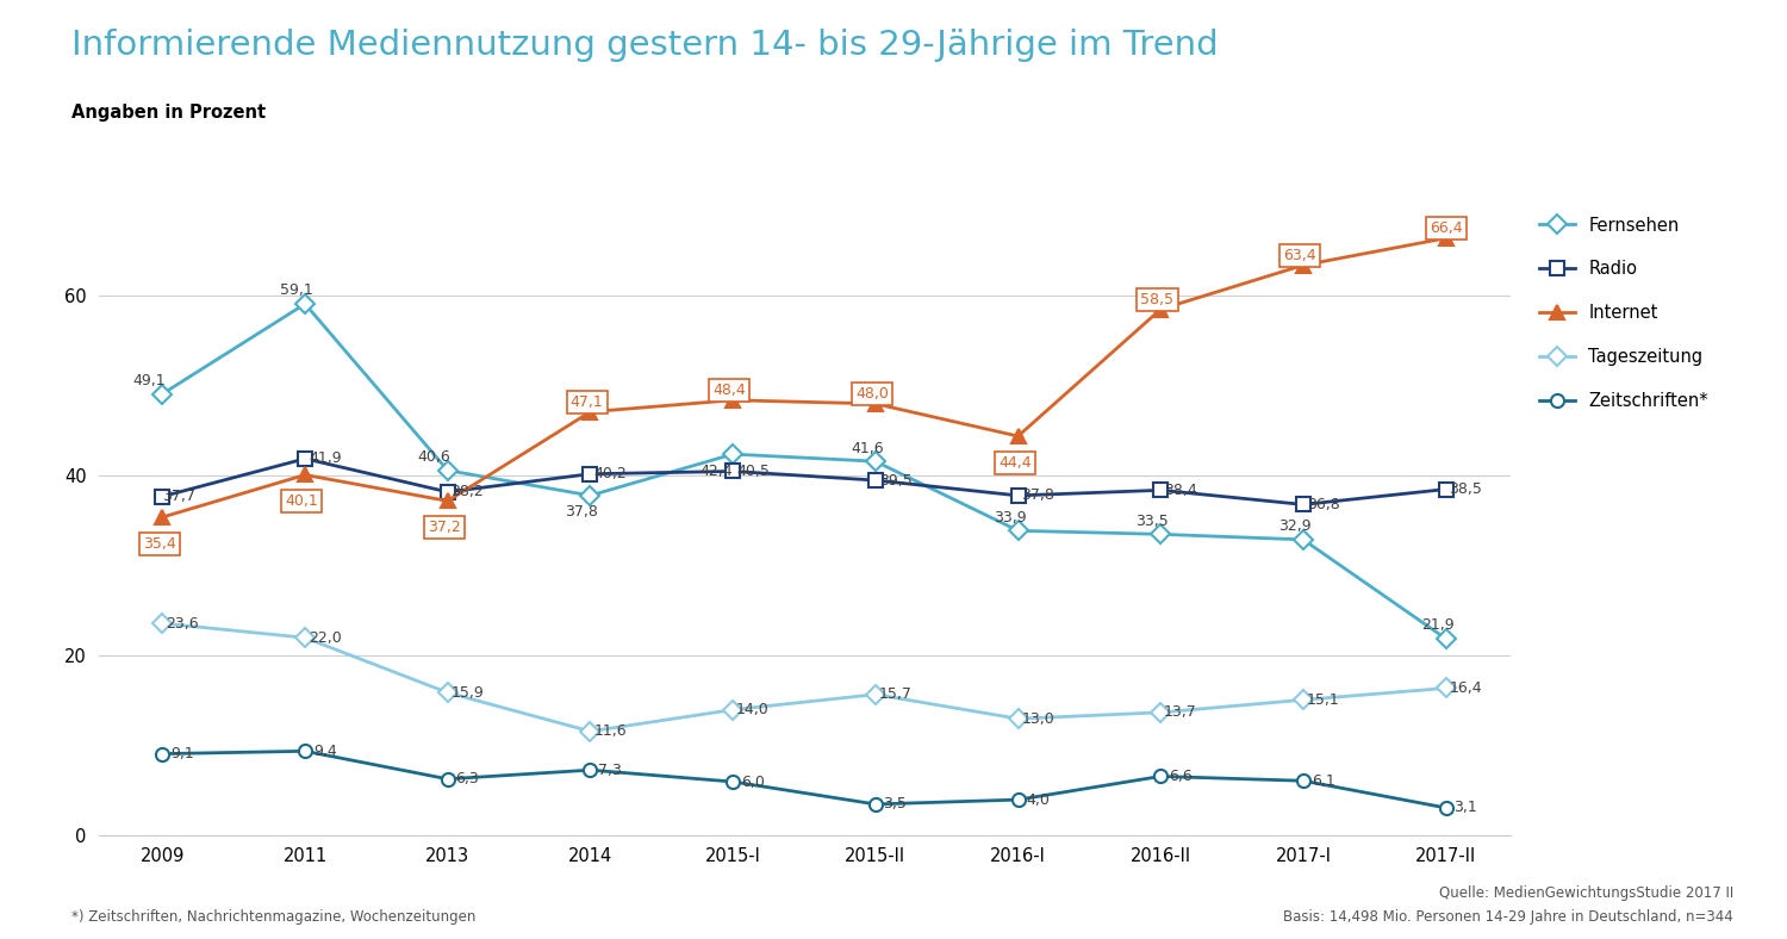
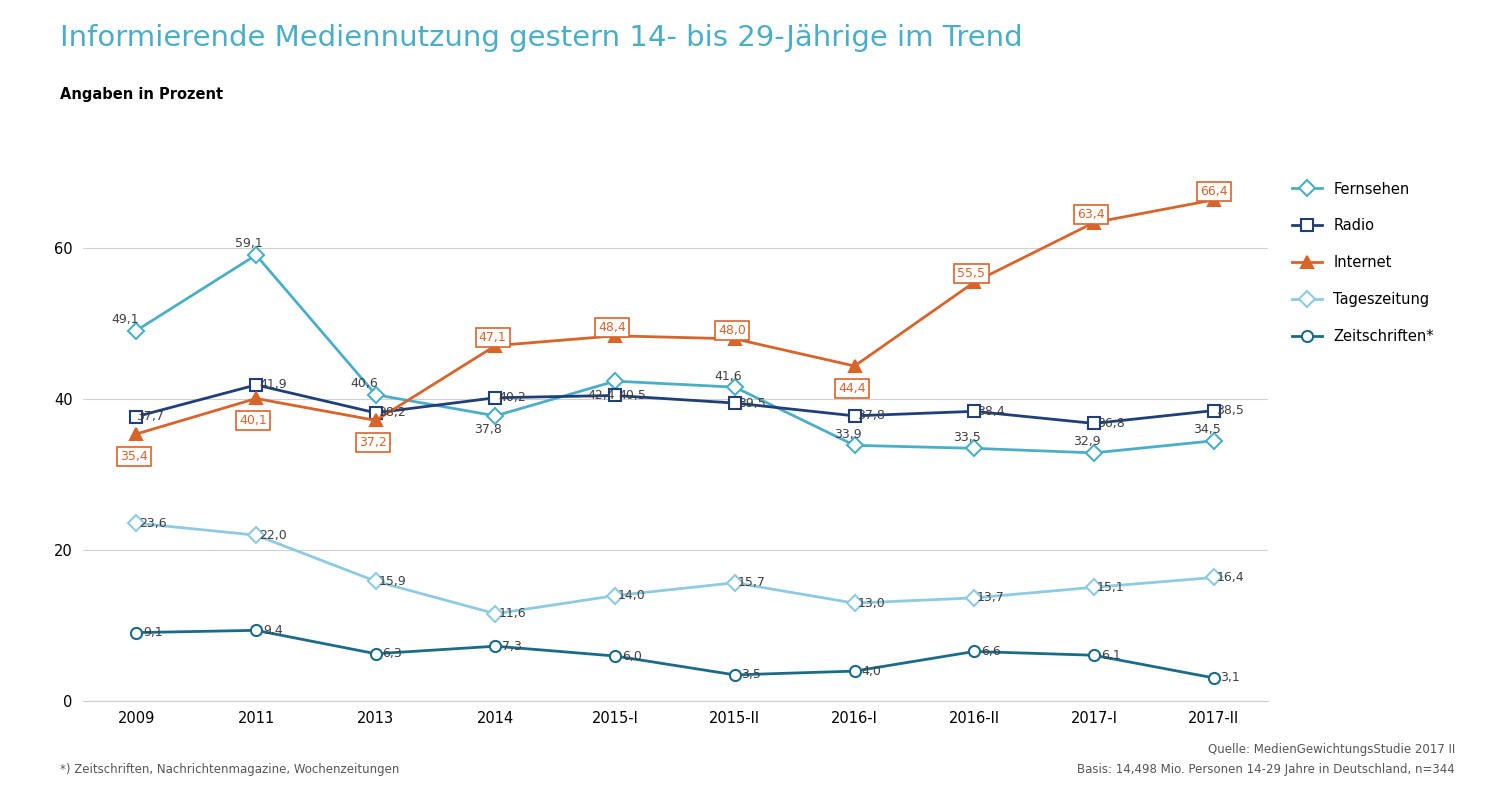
Internet/2016-II: 58,5 -> 55,5
Fernsehen/2017-II: 21,9 -> 34,5
